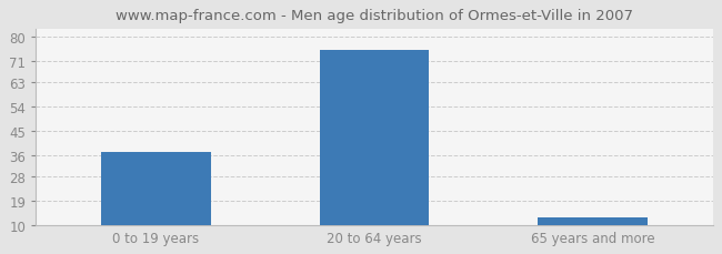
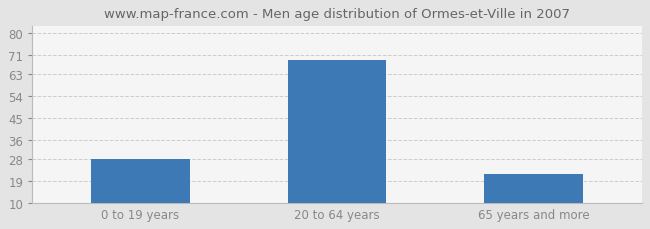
0 to 19 years: 37 -> 28
20 to 64 years: 75 -> 69
65 years and more: 13 -> 22
